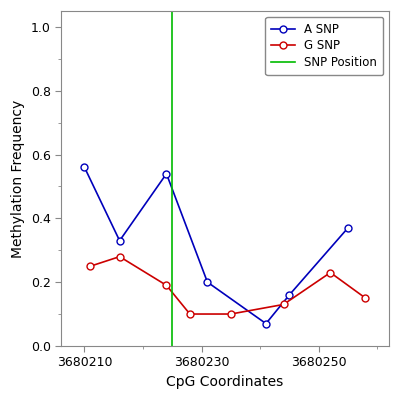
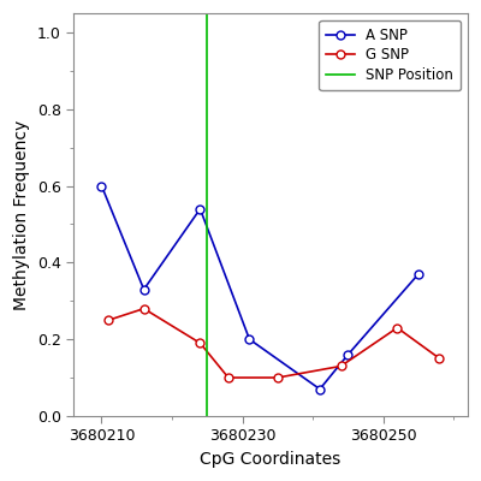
A SNP/3680210: 0.56 -> 0.60
